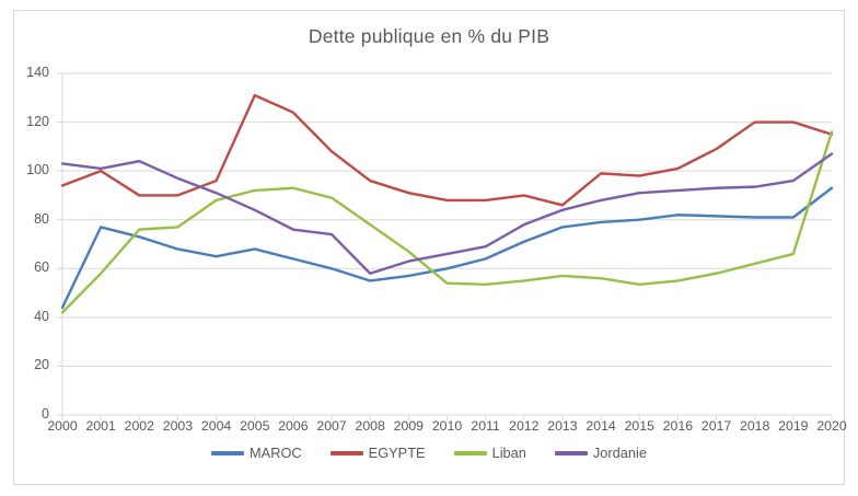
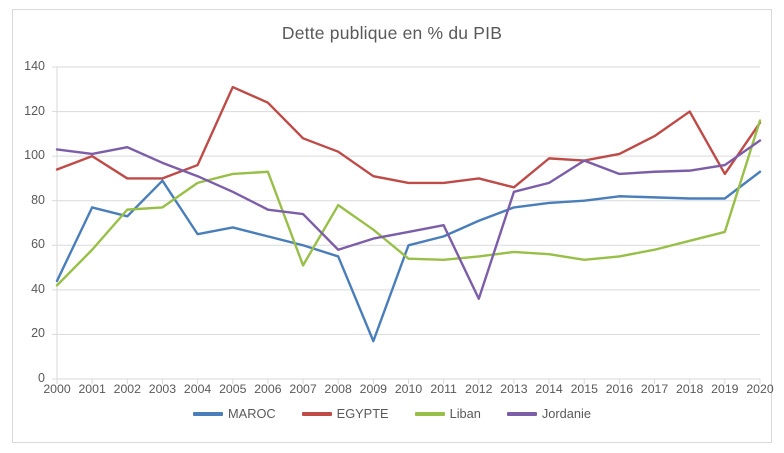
MAROC/2003: 68 -> 89
Liban/2007: 89 -> 51
EGYPTE/2008: 96 -> 102
MAROC/2009: 57 -> 17
Jordanie/2012: 78 -> 36
Jordanie/2015: 91 -> 98
EGYPTE/2019: 120 -> 92
